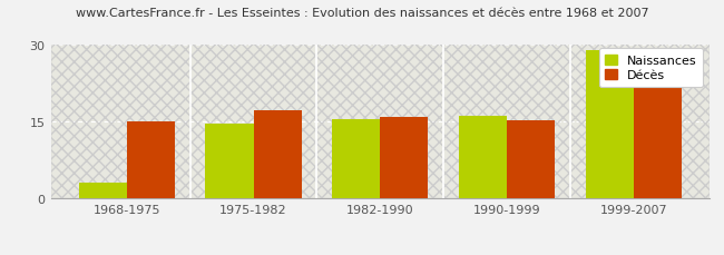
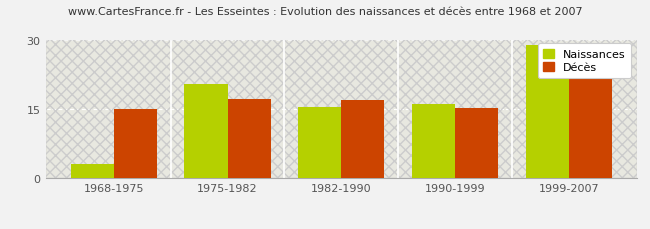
Naissances/1975-1982: 14.7 -> 20.5
Décès/1982-1990: 15.9 -> 17.0
